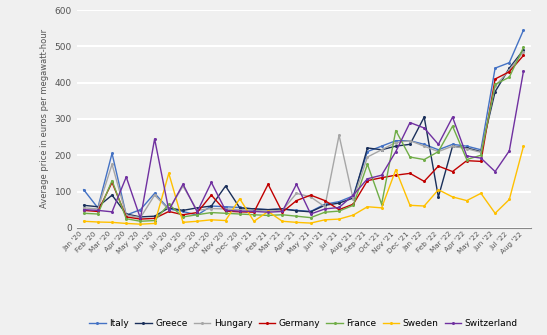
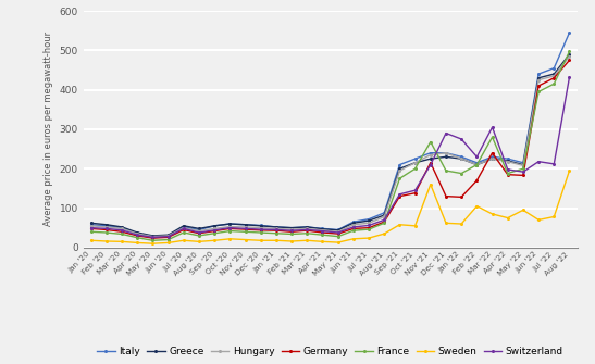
Italy/Jan '20: 105 -> 58
Italy/Mar '20: 205 -> 50
Greece/Mar '20: 90 -> 52
Hungary/Mar '20: 175 -> 48
Germany/Mar '20: 125 -> 40
France/Mar '20: 130 -> 34
Switzerland/Apr '20: 140 -> 32
Italy/May '20: 50 -> 25
Italy/Jun '20: 95 -> 28
Hungary/Jun '20: 90 -> 30
Switzerland/Jun '20: 245 -> 28
France/Jul '20: 65 -> 38
Sweden/Jul '20: 150 -> 18
Hungary/Aug '20: 115 -> 42
Switzerland/Aug '20: 120 -> 38
Italy/Sep '20: 35 -> 55
Germany/Oct '20: 90 -> 48
Switzerland/Oct '20: 125 -> 50
Greece/Nov '20: 115 -> 58
Sweden/Dec '20: 80 -> 18
Germany/Feb '21: 120 -> 40
Sweden/Feb '21: 45 -> 16
Hungary/Apr '21: 95 -> 44
Germany/Apr '21: 75 -> 38
Switzerland/Apr '21: 120 -> 42
Hungary/May '21: 85 -> 40
Germany/May '21: 90 -> 35
Germany/Jun '21: 75 -> 48
Hungary/Jul '21: 255 -> 62
Switzerland/Aug '21: 90 -> 70
Greece/Sep '21: 220 -> 200
France/Oct '21: 65 -> 200
Germany/Nov '21: 145 -> 215
Germany/Dec '21: 150 -> 130
Greece/Jan '22: 305 -> 225
Greece/Feb '22: 85 -> 210
Germany/Mar '22: 155 -> 240
Greece/Jun '22: 375 -> 430
Hungary/Jun '22: 390 -> 425
Sweden/Jun '22: 40 -> 70
Switzerland/Jun '22: 155 -> 218
Sweden/Aug '22: 225 -> 195
